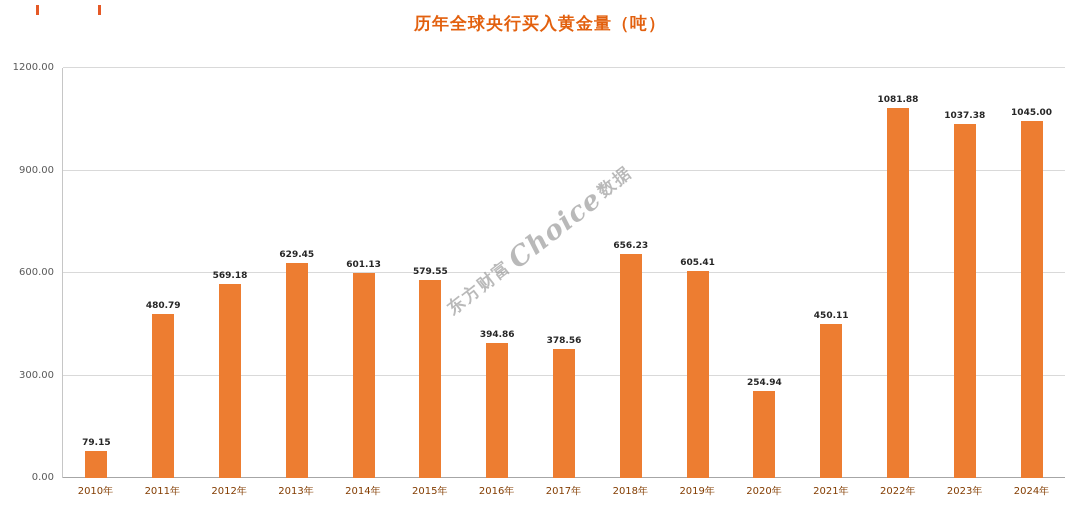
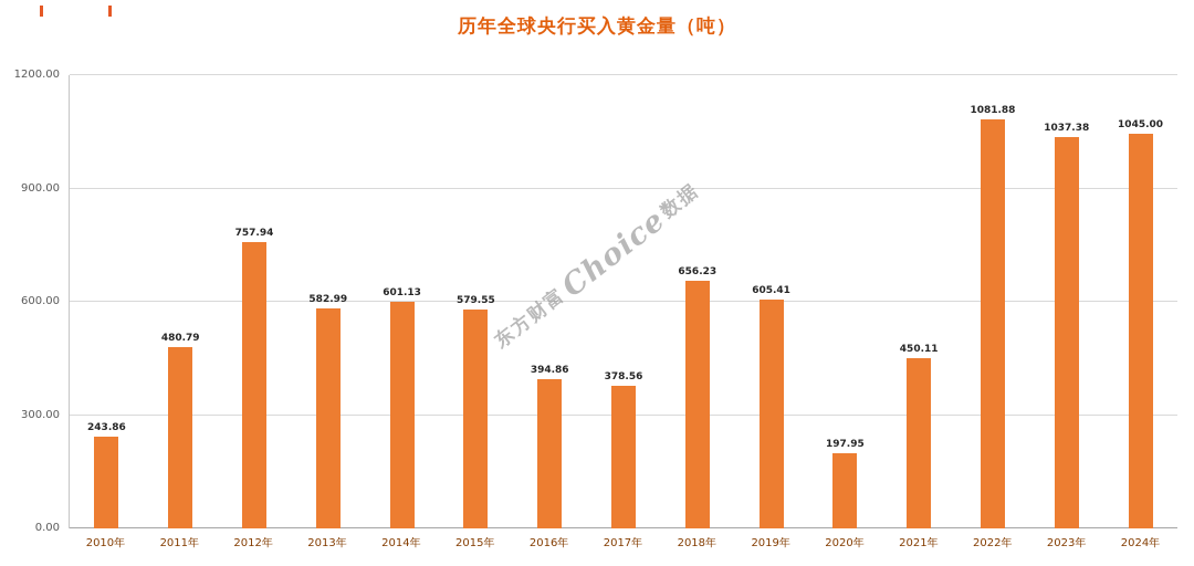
2010年: 79.15 -> 243.86
2012年: 569.18 -> 757.94
2013年: 629.45 -> 582.99
2020年: 254.94 -> 197.95
